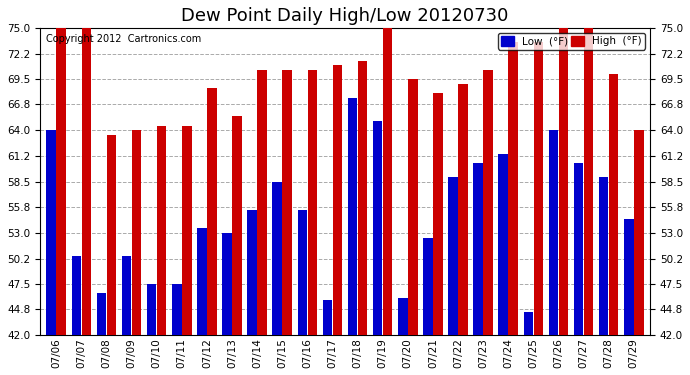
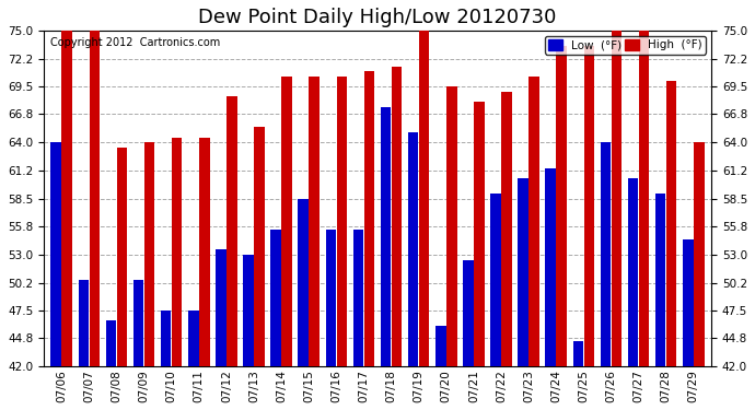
Low (°F)/07/17: 45.8 -> 55.5
